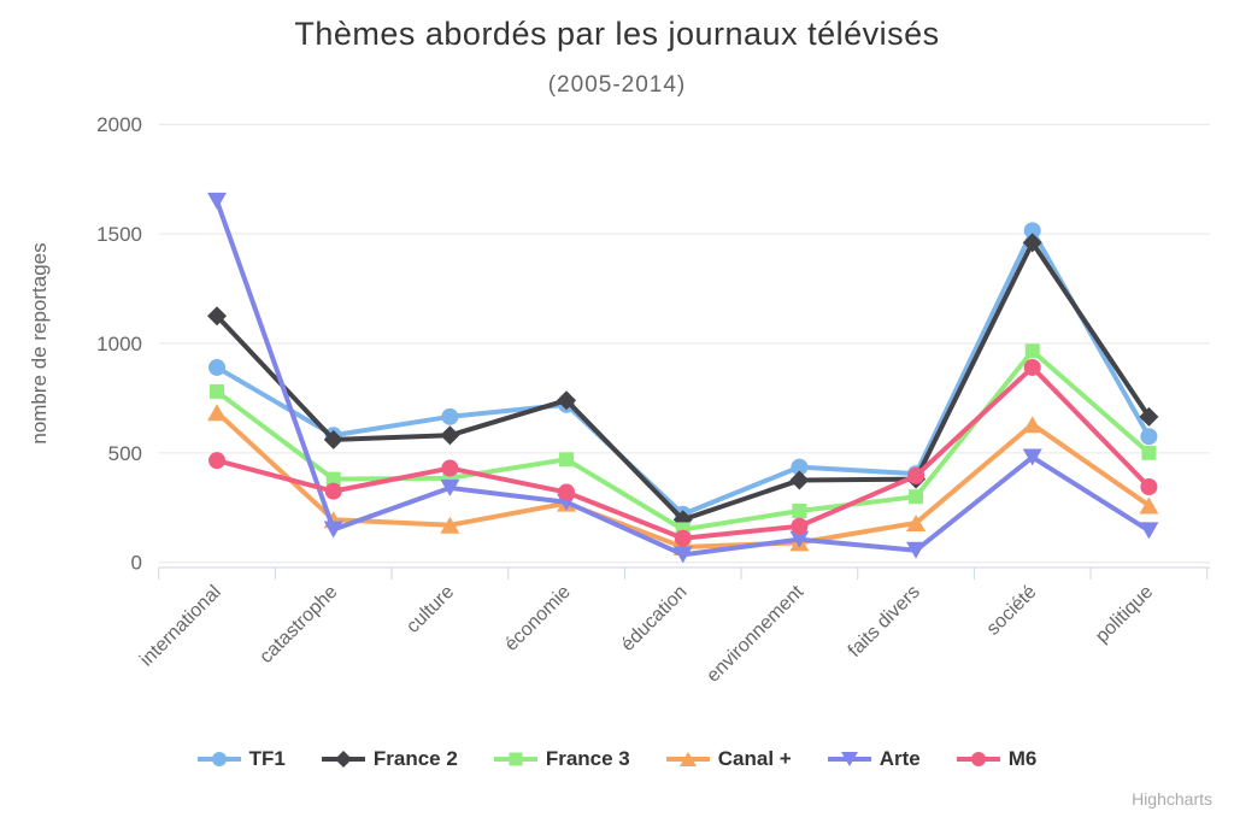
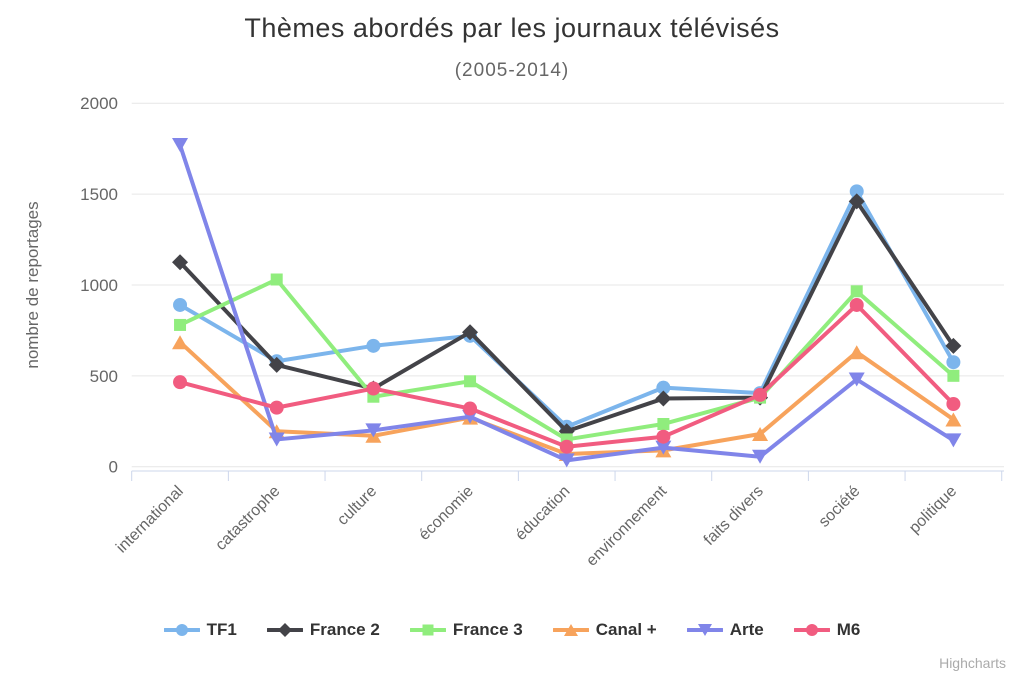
Arte/international: 1650 -> 1770
France 3/catastrophe: 380 -> 1030
France 2/culture: 580 -> 430
Arte/culture: 340 -> 200
France 3/faits divers: 300 -> 380
